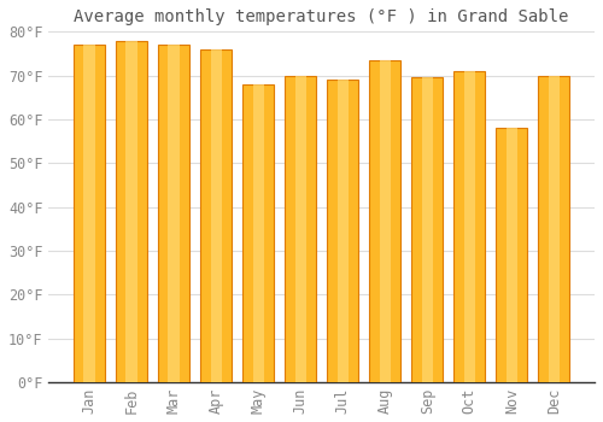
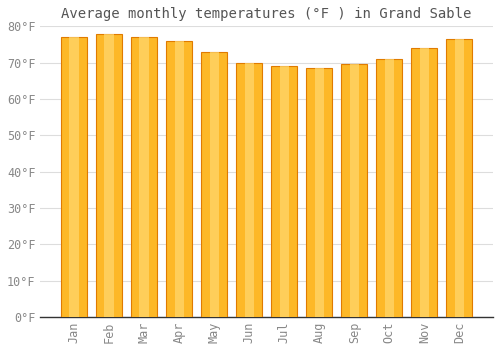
May: 68.0°F -> 73.0°F
Aug: 73.5°F -> 68.5°F
Nov: 58.0°F -> 74.0°F
Dec: 70.0°F -> 76.5°F
